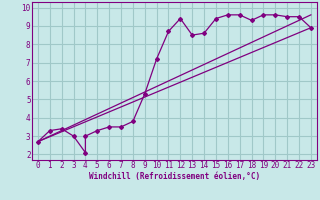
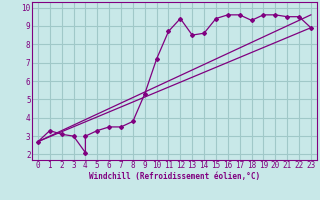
2: 3.4 -> 3.1
